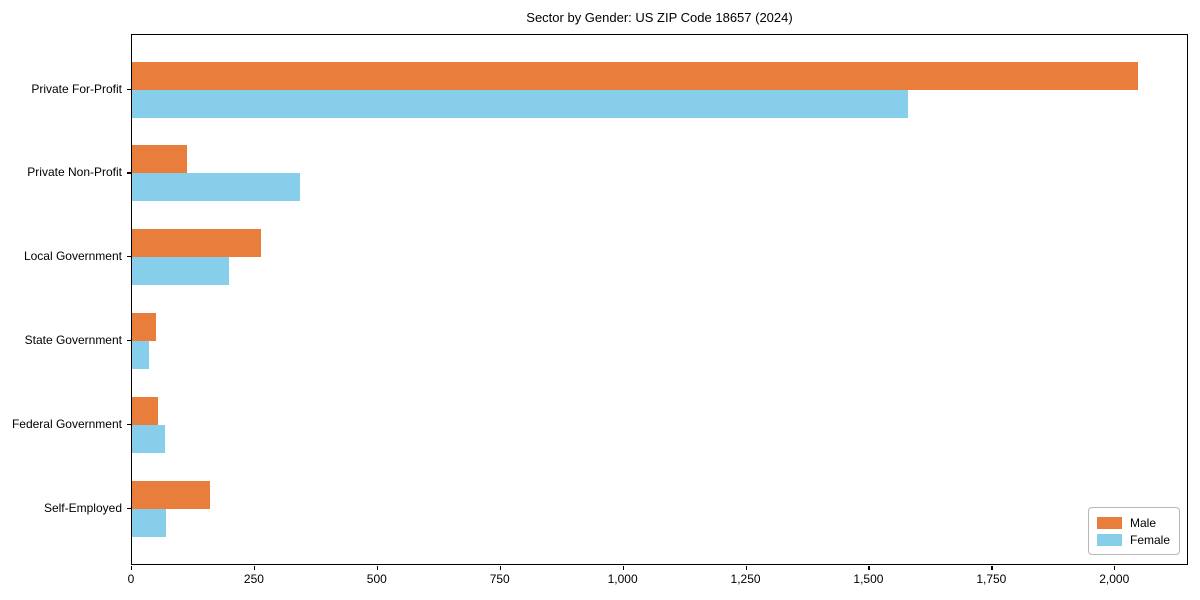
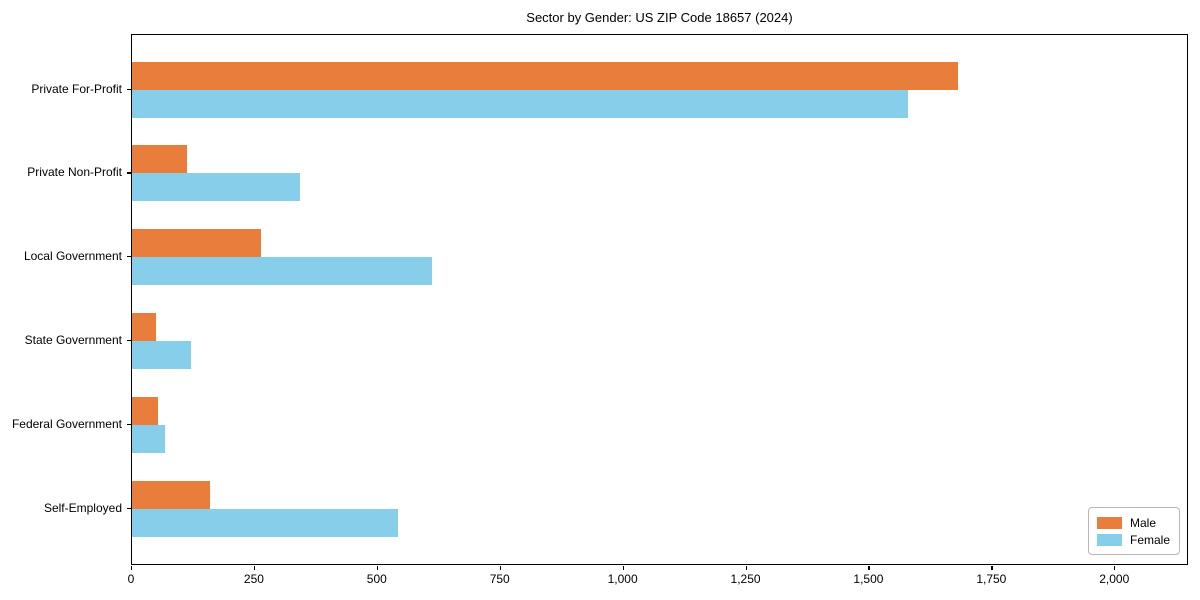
Male/Private For-Profit: 2050 -> 1680
Female/Local Government: 200 -> 610
Female/State Government: 30 -> 120
Female/Self-Employed: 70 -> 540
